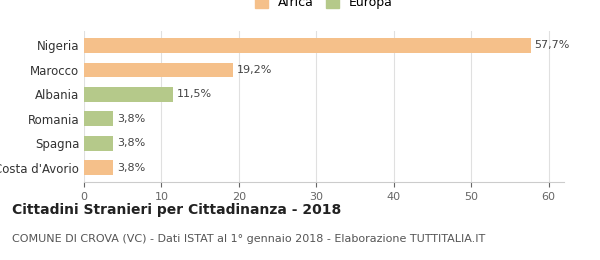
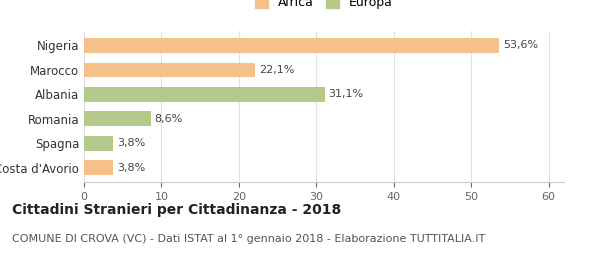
Nigeria: 57,7% -> 53,6%
Marocco: 19,2% -> 22,1%
Albania: 11,5% -> 31,1%
Romania: 3,8% -> 8,6%
